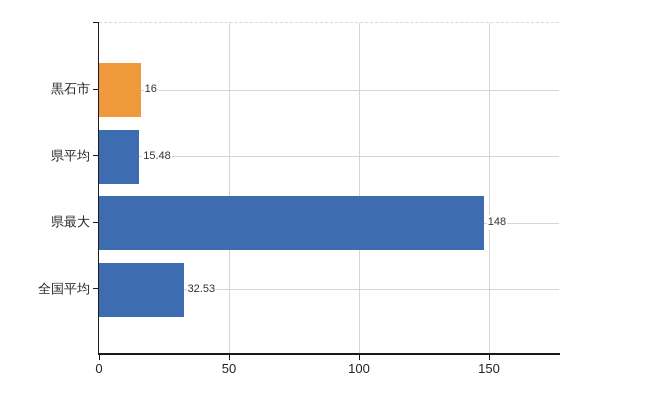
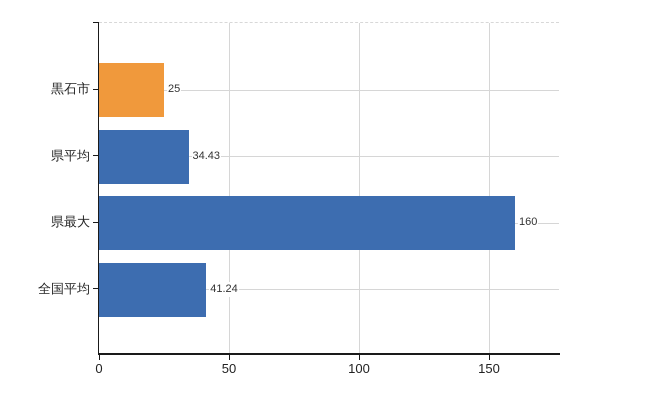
黒石市: 16 -> 25
県平均: 15.48 -> 34.43
県最大: 148 -> 160
全国平均: 32.53 -> 41.24
